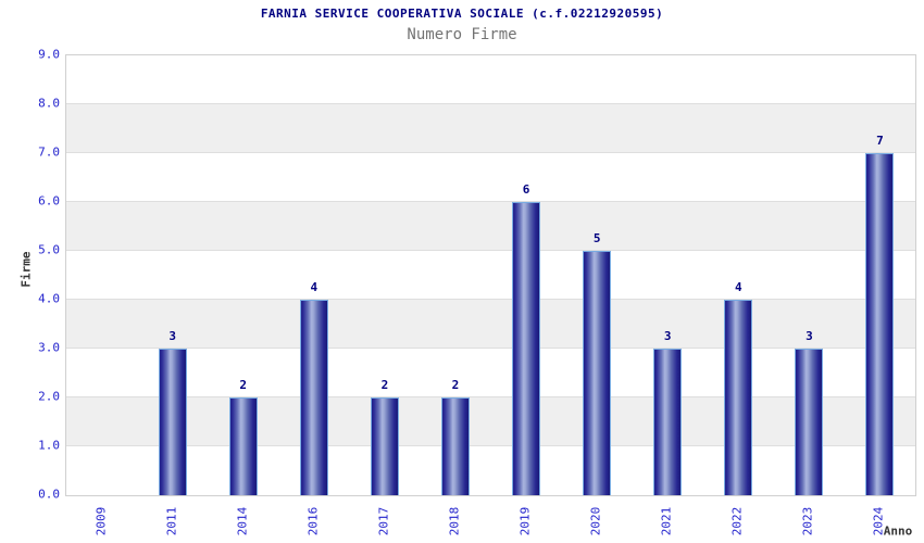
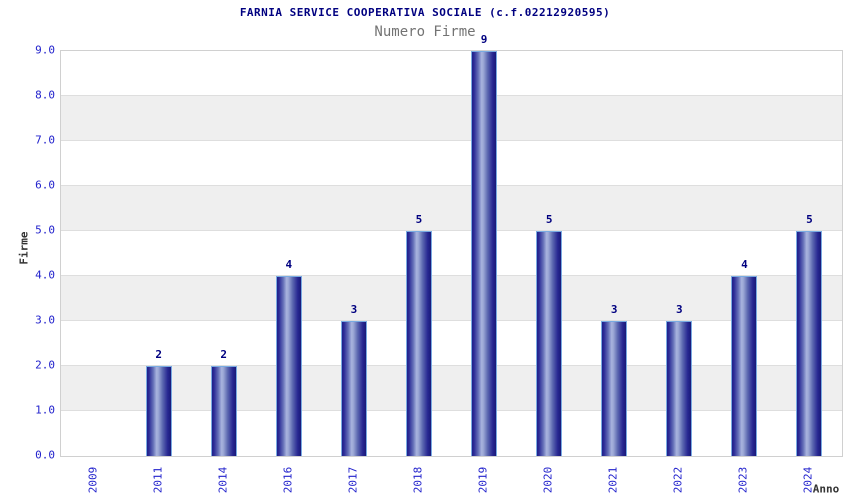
2011: 3 -> 2
2017: 2 -> 3
2018: 2 -> 5
2019: 6 -> 9
2022: 4 -> 3
2023: 3 -> 4
2024: 7 -> 5
